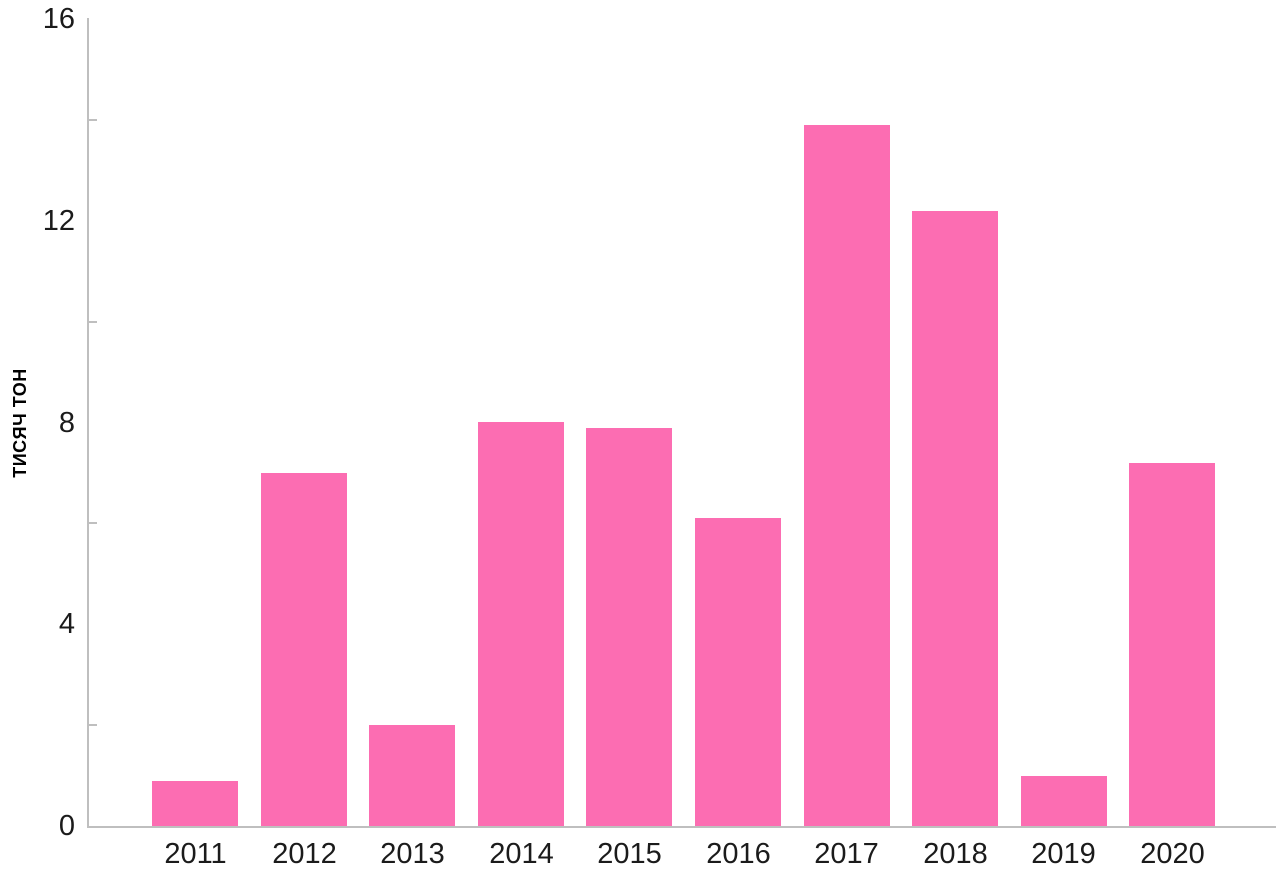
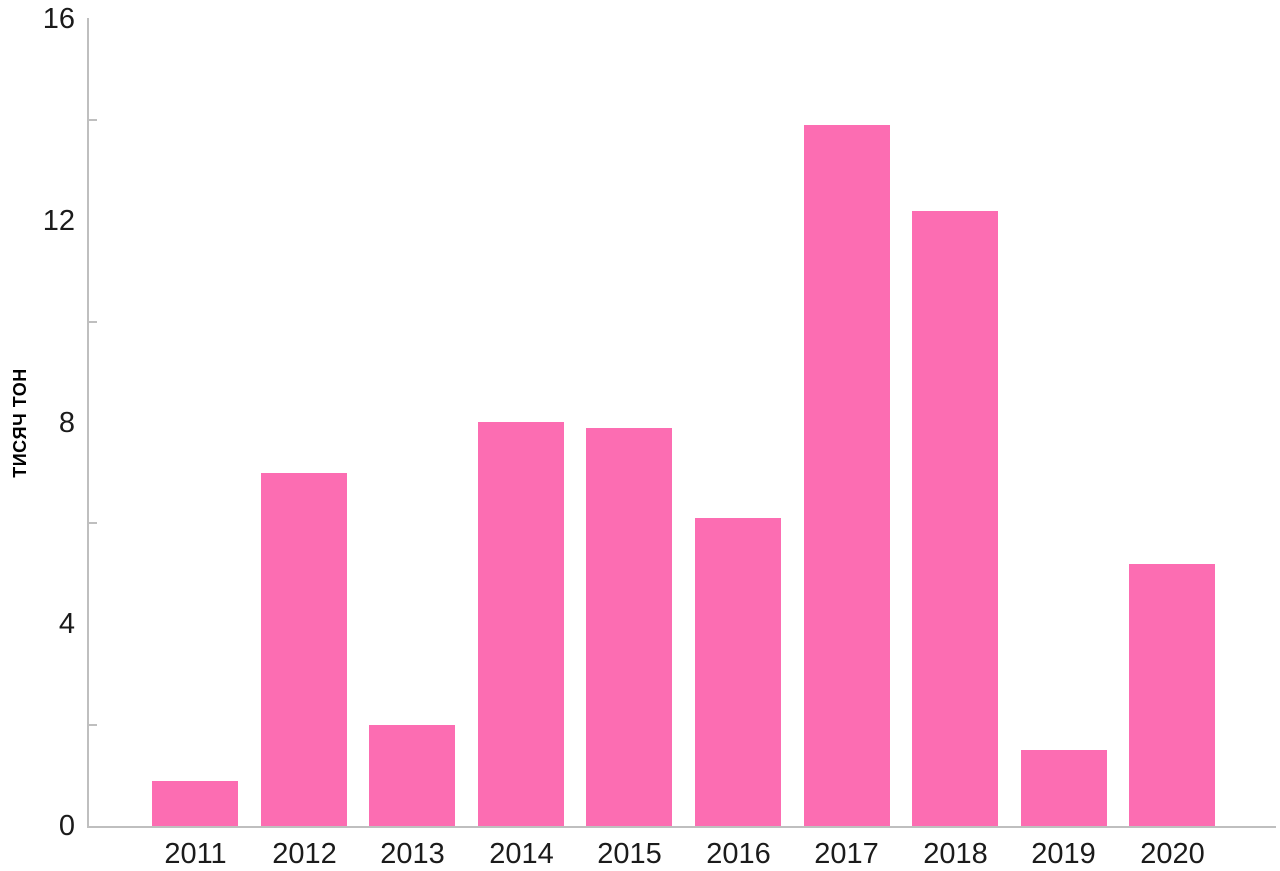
2019: 1.0 -> 1.5
2020: 7.2 -> 5.2
